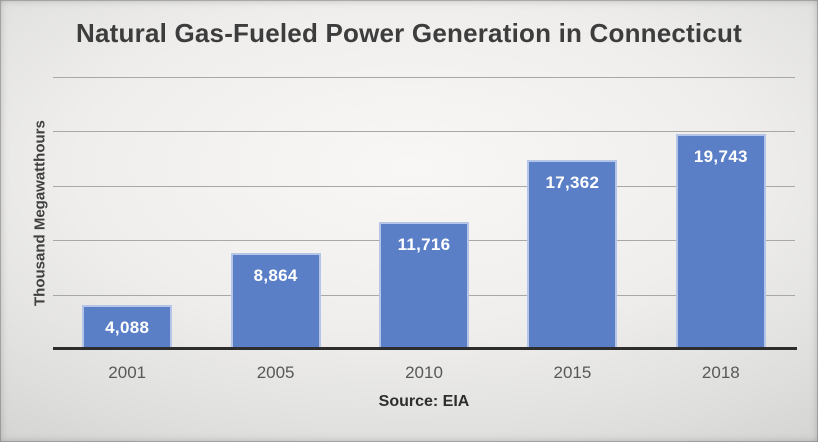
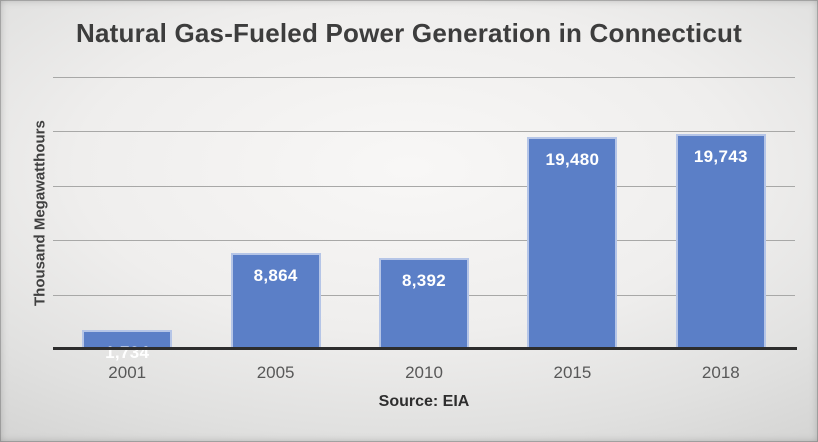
2001: 4,088 -> 1,734
2010: 11,716 -> 8,392
2015: 17,362 -> 19,480
